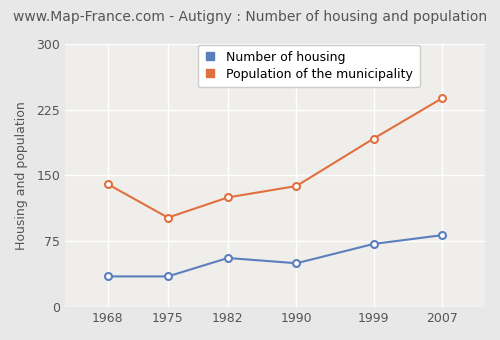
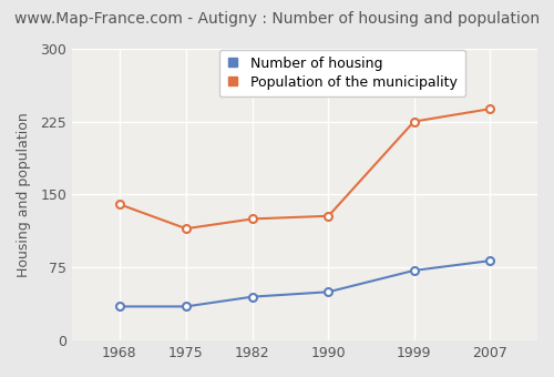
Population of the municipality/1975: 102 -> 115
Number of housing/1982: 56 -> 45
Population of the municipality/1990: 138 -> 128
Population of the municipality/1999: 192 -> 225
